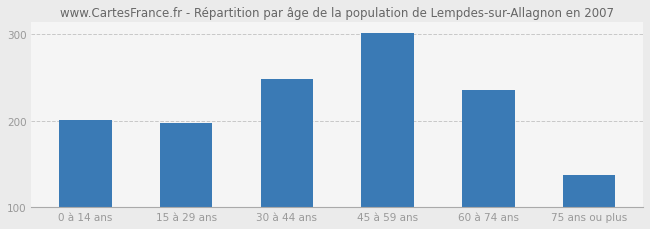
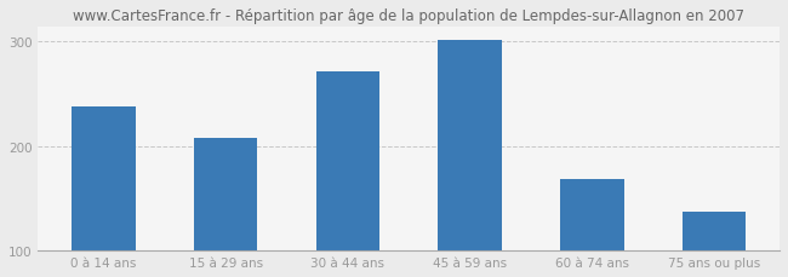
0 à 14 ans: 201 -> 238
15 à 29 ans: 197 -> 208
30 à 44 ans: 248 -> 272
60 à 74 ans: 236 -> 168
